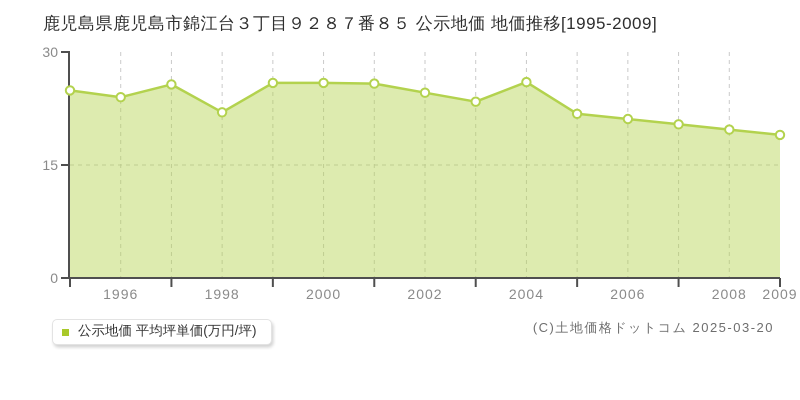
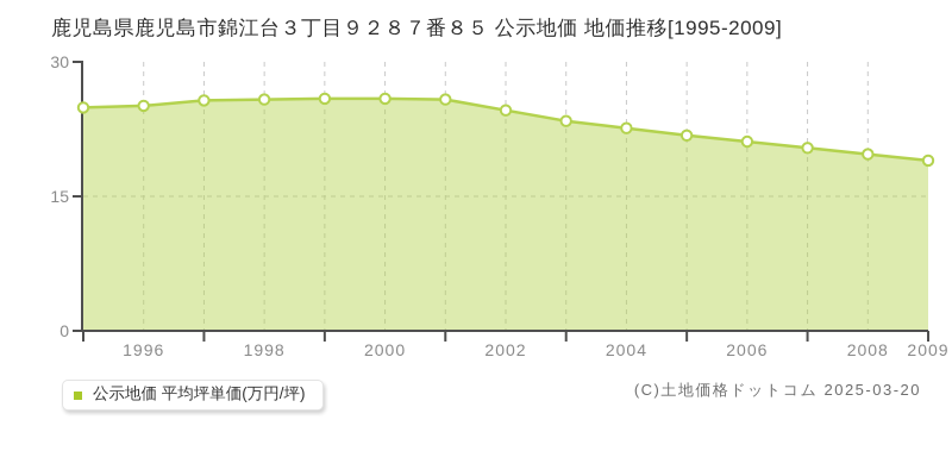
1996: 24 -> 25
1998: 22 -> 26
2004: 26 -> 23
